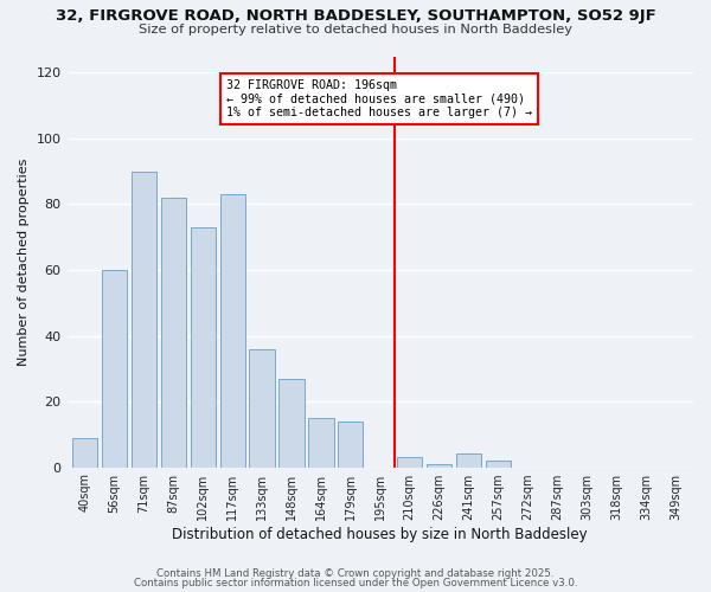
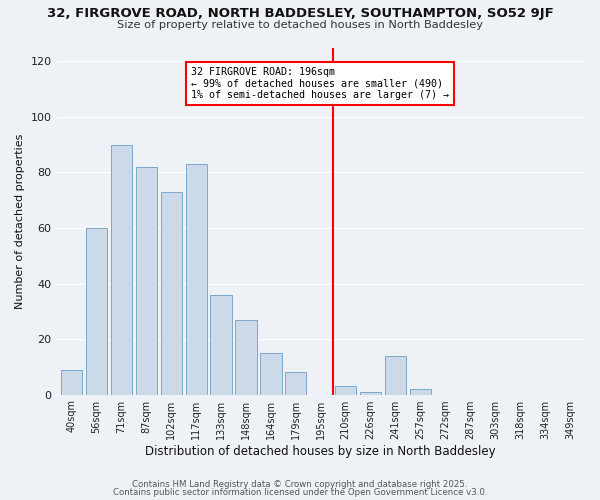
179sqm: 14 -> 8
241sqm: 4 -> 14
